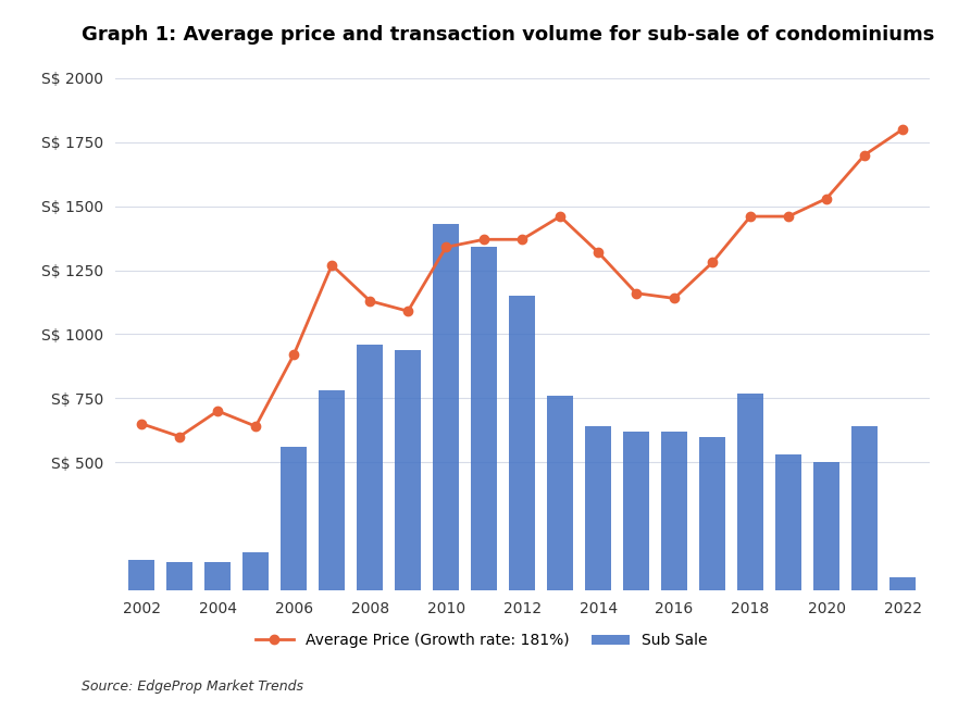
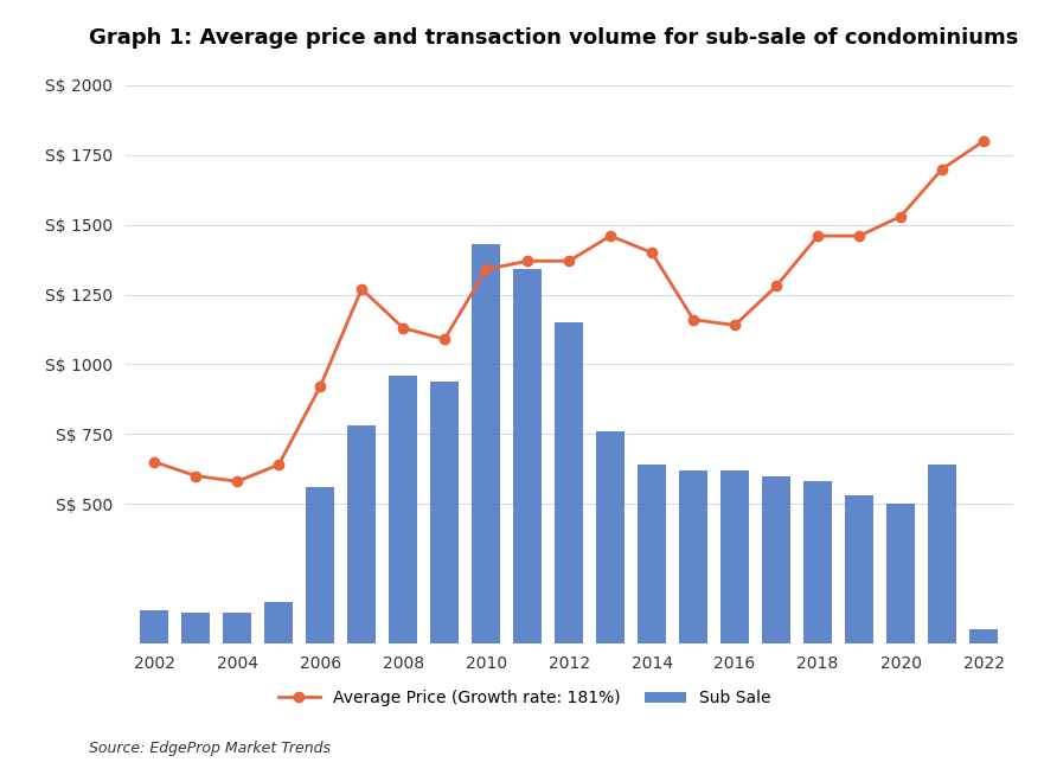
Average Price (Growth rate: 181%)/2004: S$ 700 -> S$ 580
Average Price (Growth rate: 181%)/2014: S$ 1320 -> S$ 1400
Sub Sale/2018: S$ 770 -> S$ 580
